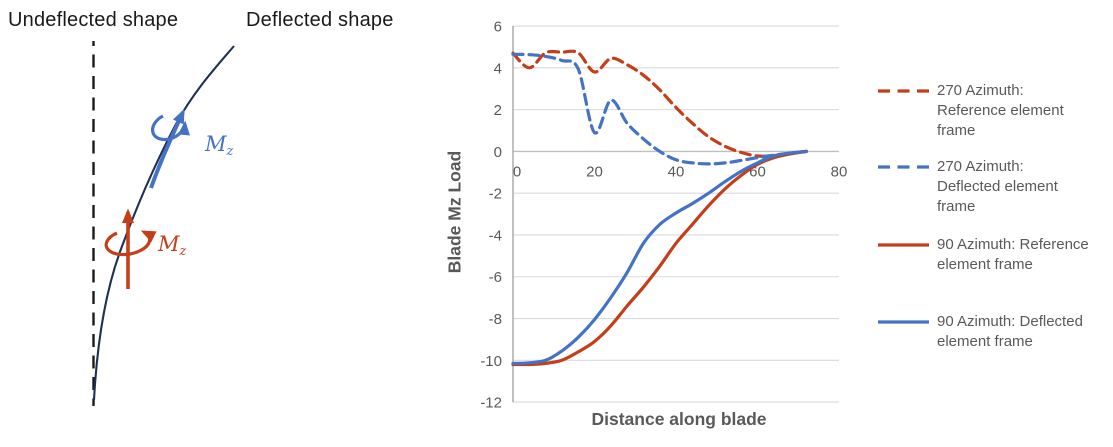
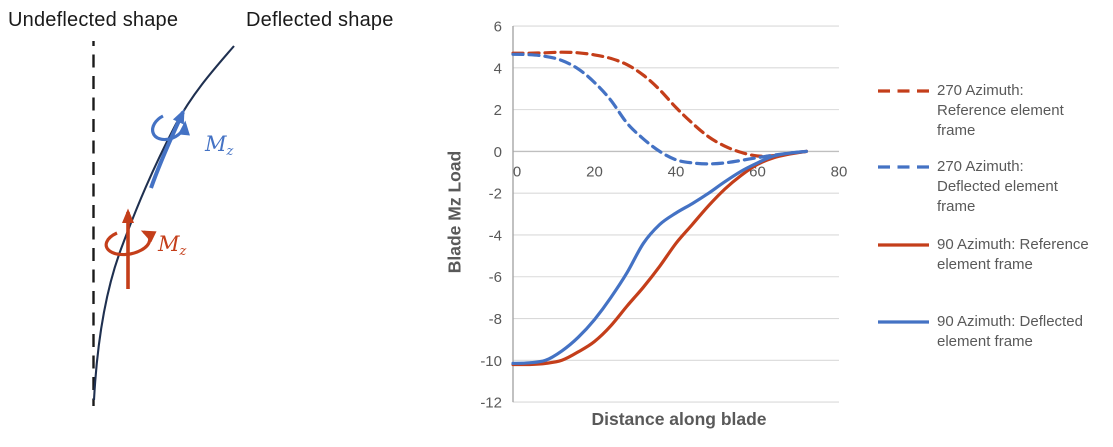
270 Azimuth: Reference element frame/4: 4.0 -> 4.7
270 Azimuth: Reference element frame/20: 3.8 -> 4.6
270 Azimuth: Deflected element frame/20: 0.9 -> 3.3
